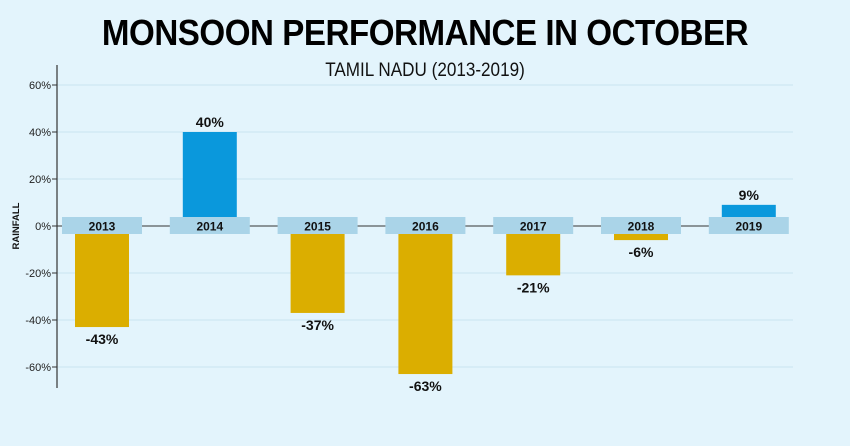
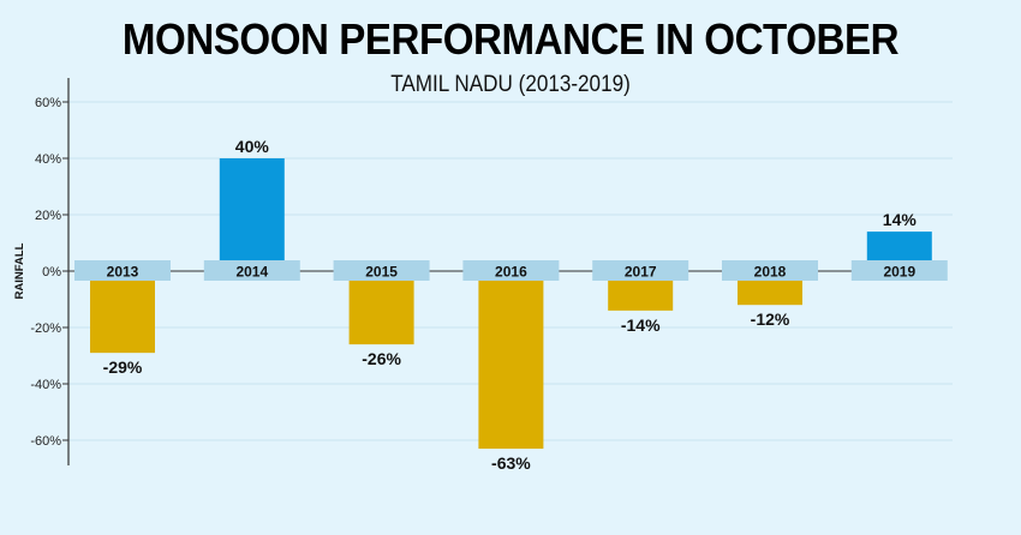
2013: -43% -> -29%
2015: -37% -> -26%
2017: -21% -> -14%
2018: -6% -> -12%
2019: 9% -> 14%
